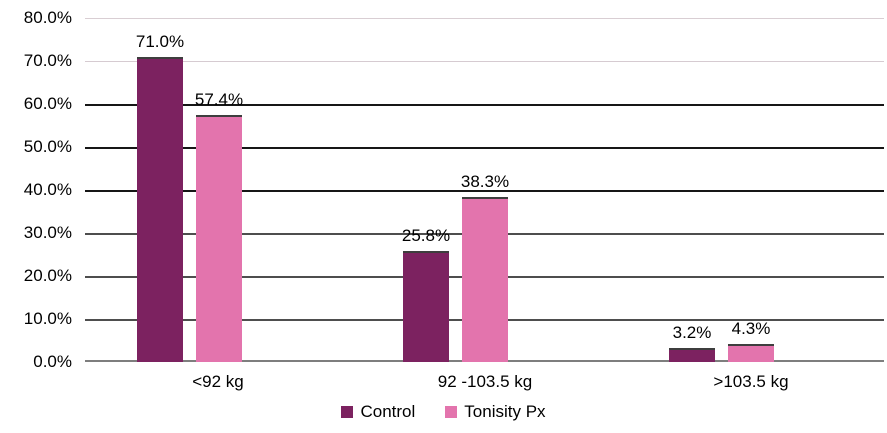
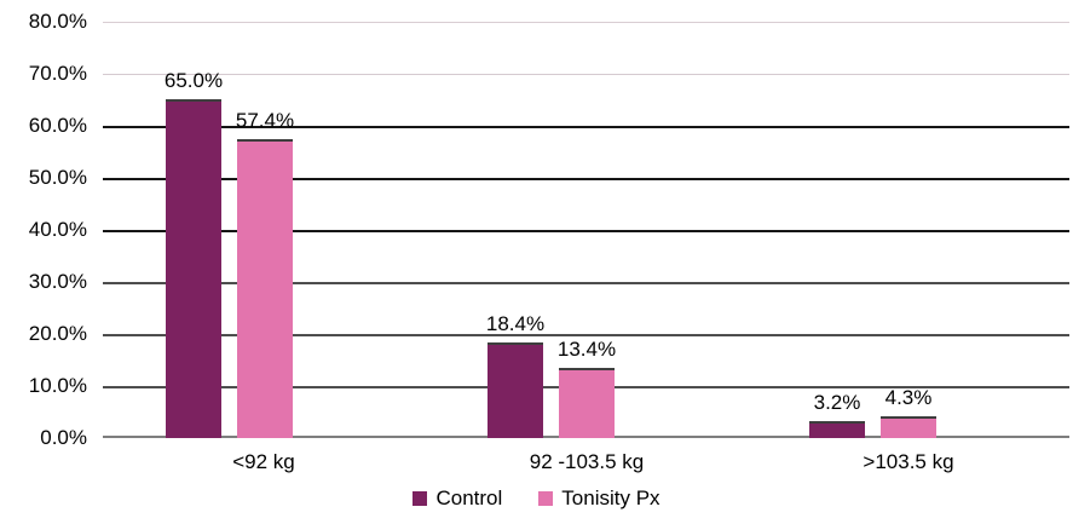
Control/<92 kg: 71.0% -> 65.0%
Control/92 -103.5 kg: 25.8% -> 18.4%
Tonisity Px/92 -103.5 kg: 38.3% -> 13.4%
